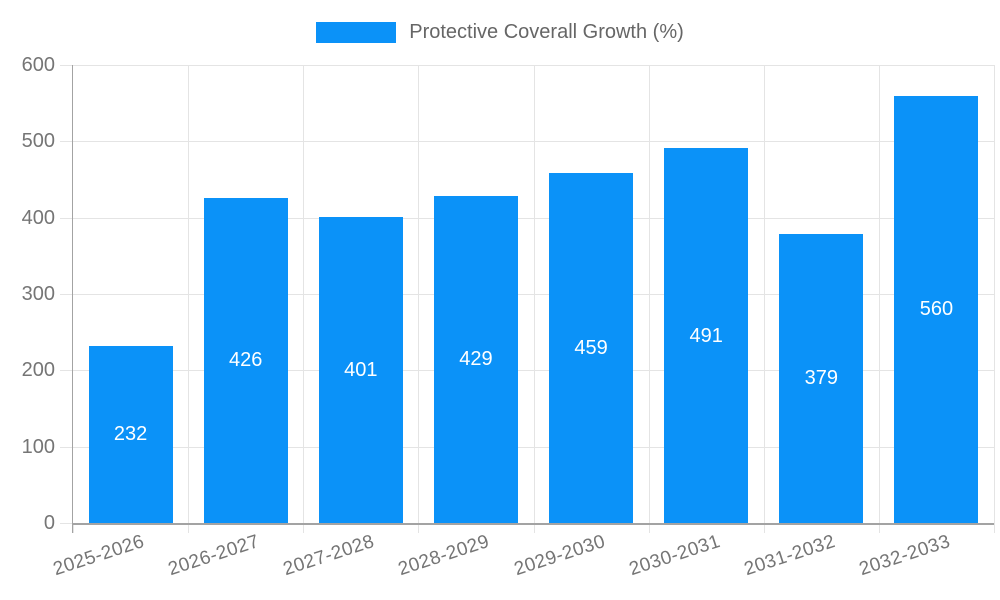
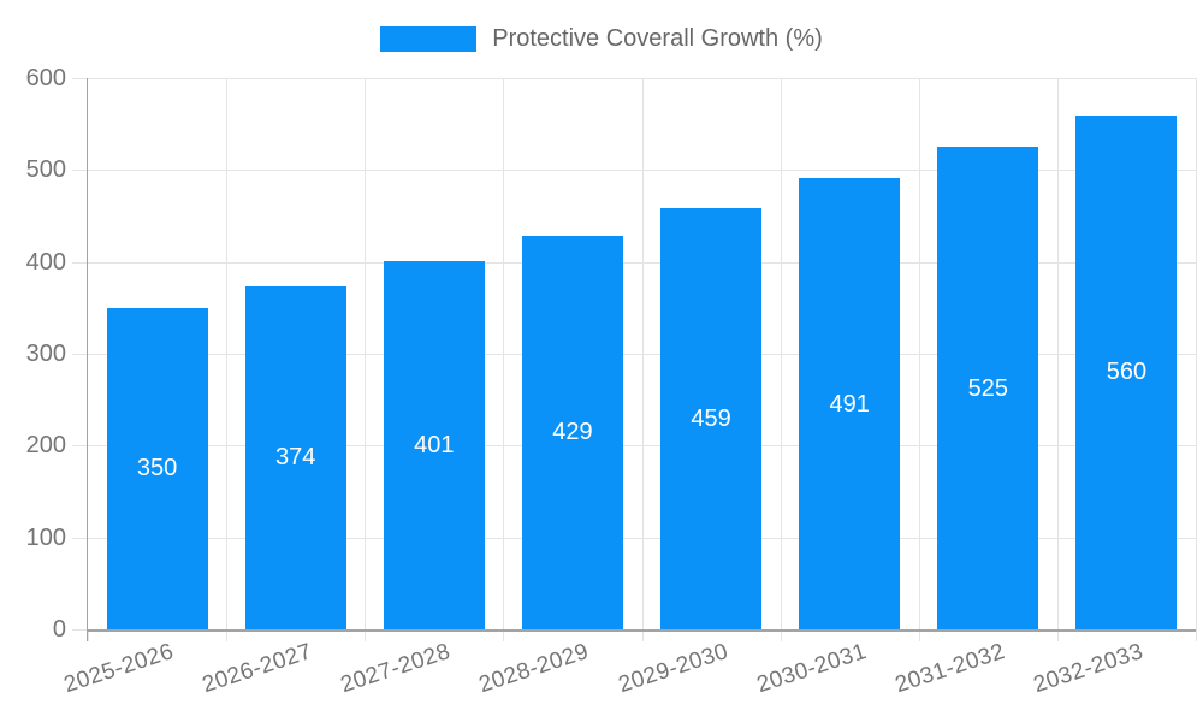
2025-2026: 232 -> 350
2026-2027: 426 -> 374
2031-2032: 379 -> 525
